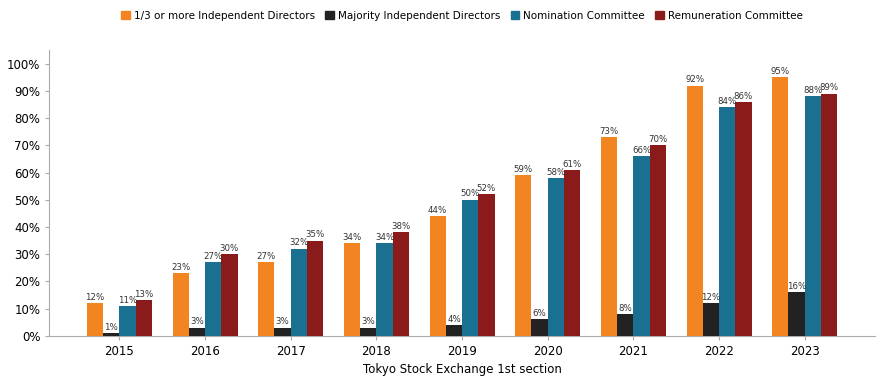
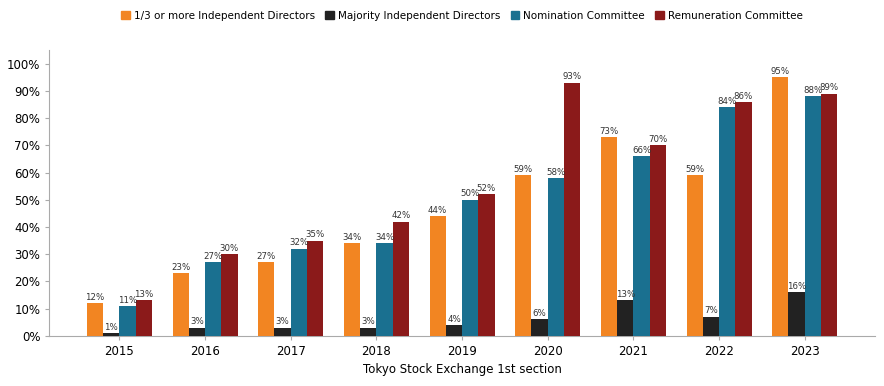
Remuneration Committee/2018: 38% -> 42%
Remuneration Committee/2020: 61% -> 93%
Majority Independent Directors/2021: 8% -> 13%
1/3 or more Independent Directors/2022: 92% -> 59%
Majority Independent Directors/2022: 12% -> 7%
